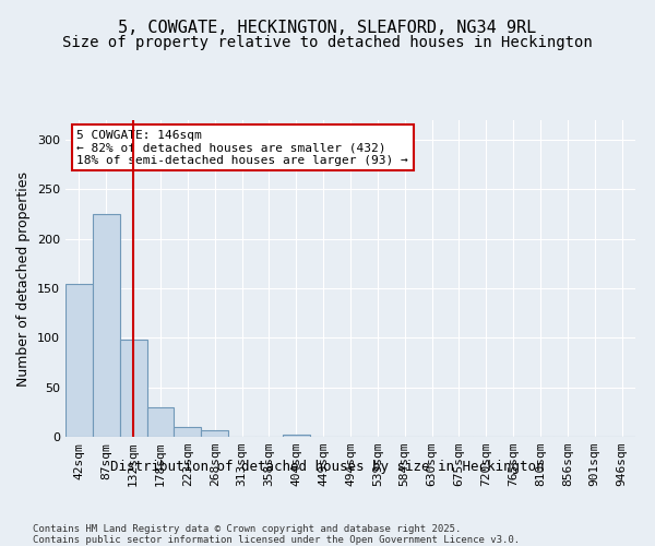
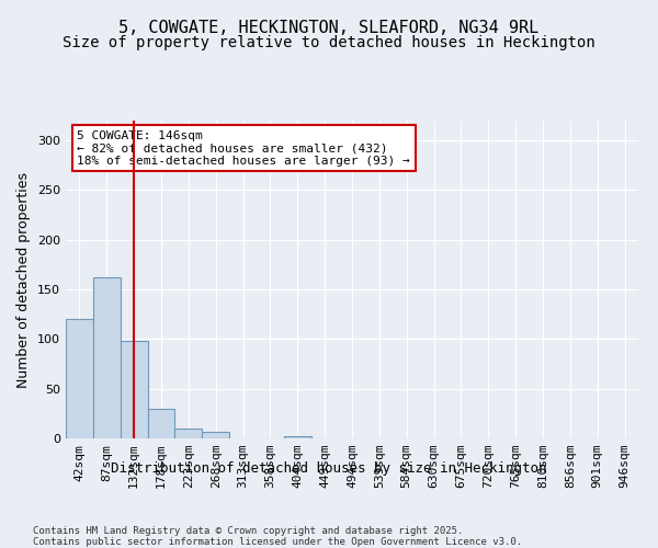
42sqm: 155 -> 120
87sqm: 225 -> 162
